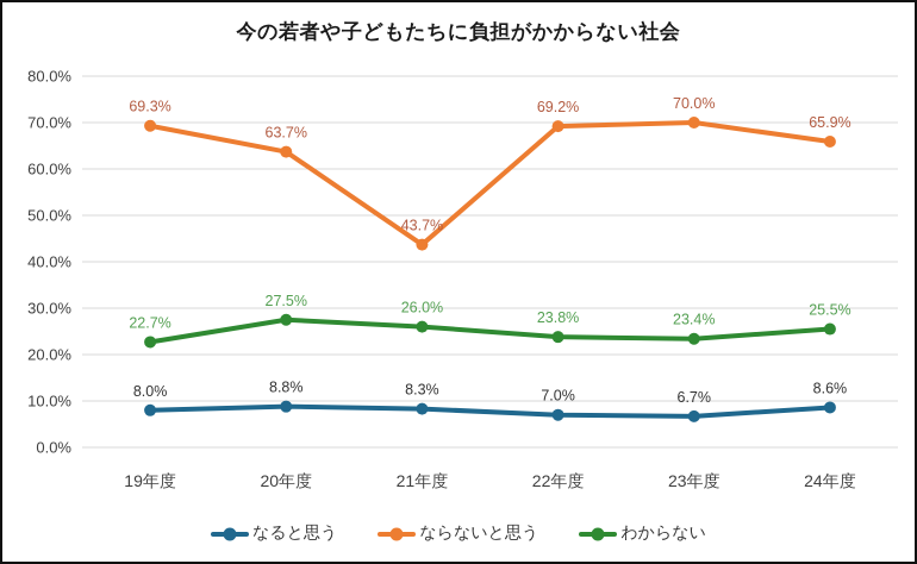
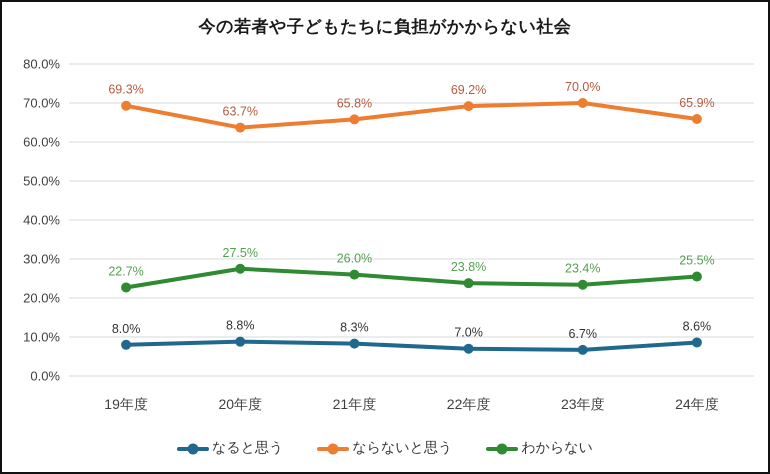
ならないと思う/21年度: 43.7% -> 65.8%
